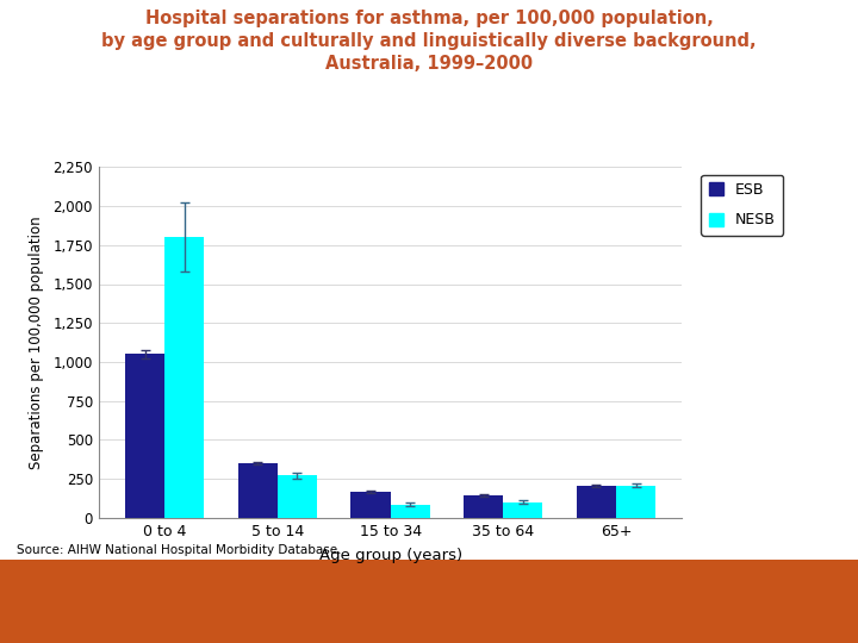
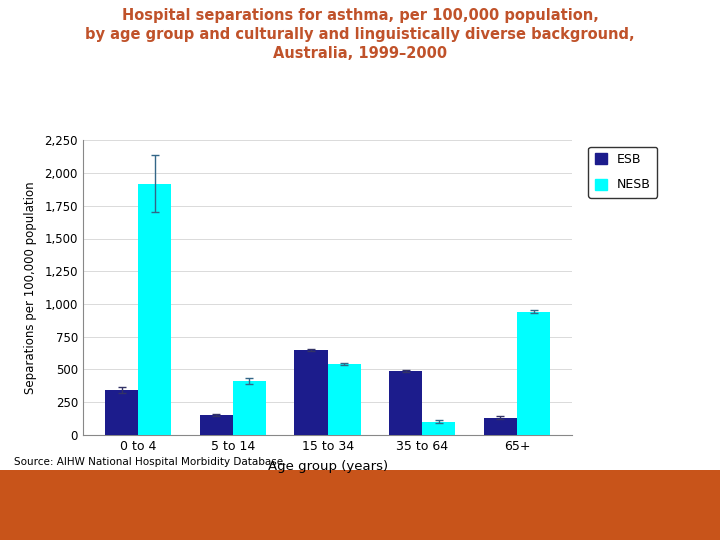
ESB/0 to 4: 1,050 -> 340
NESB/0 to 4: 1,800 -> 1,920
ESB/5 to 14: 350 -> 150
NESB/5 to 14: 270 -> 410
ESB/15 to 34: 160 -> 650
NESB/15 to 34: 80 -> 540
ESB/35 to 64: 140 -> 490
ESB/65+: 200 -> 130
NESB/65+: 200 -> 940
